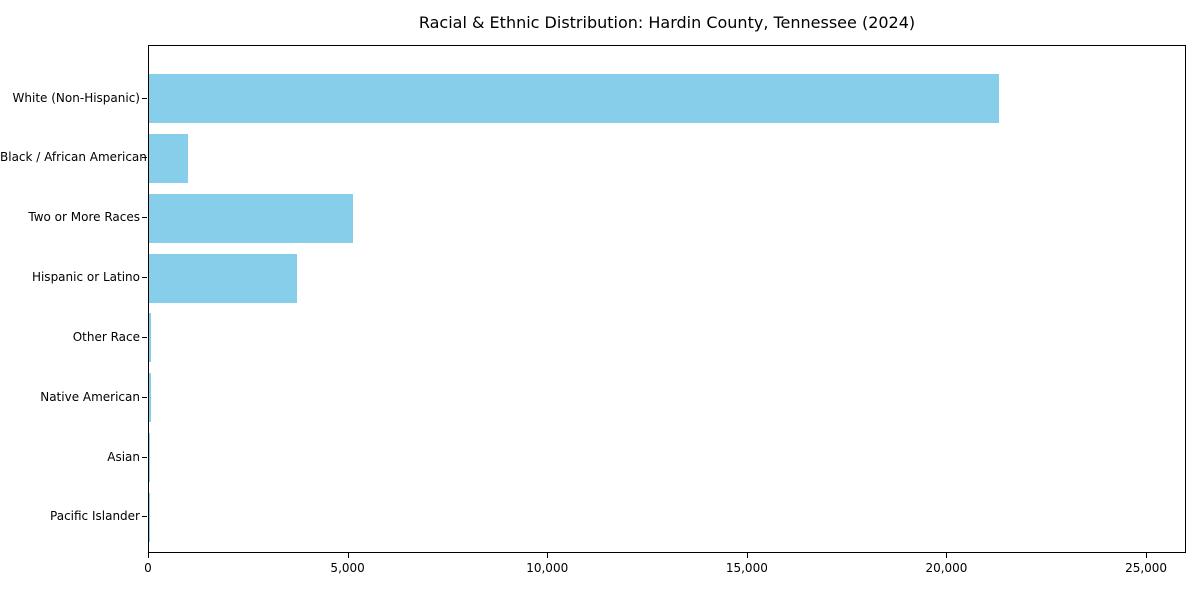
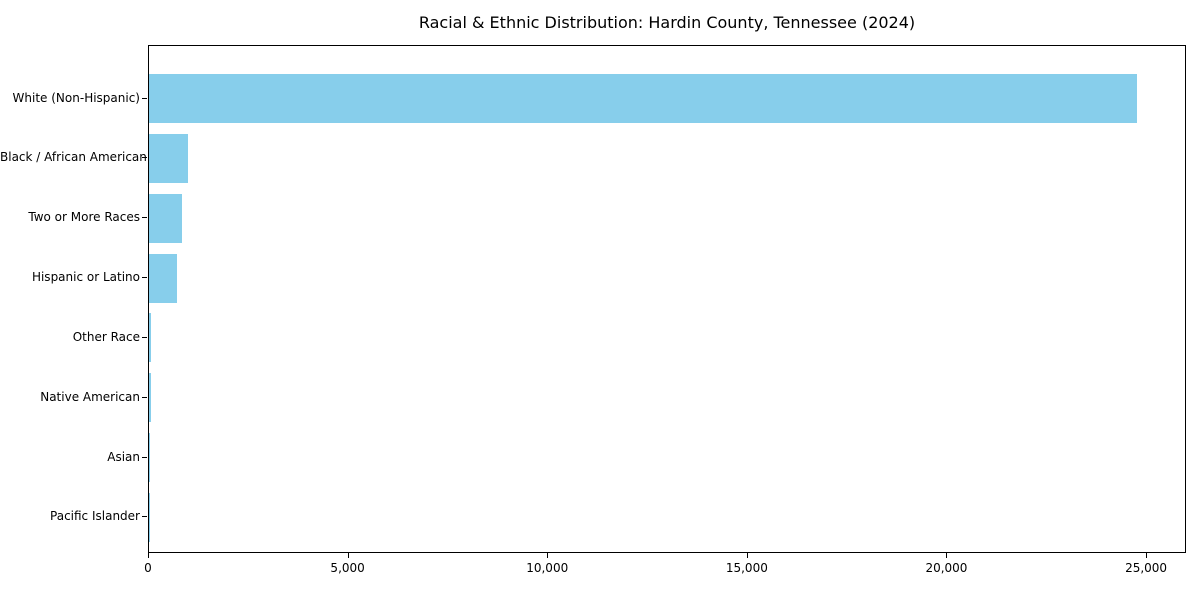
White (Non-Hispanic): 21300 -> 24800
Two or More Races: 5100 -> 800
Hispanic or Latino: 3700 -> 700
